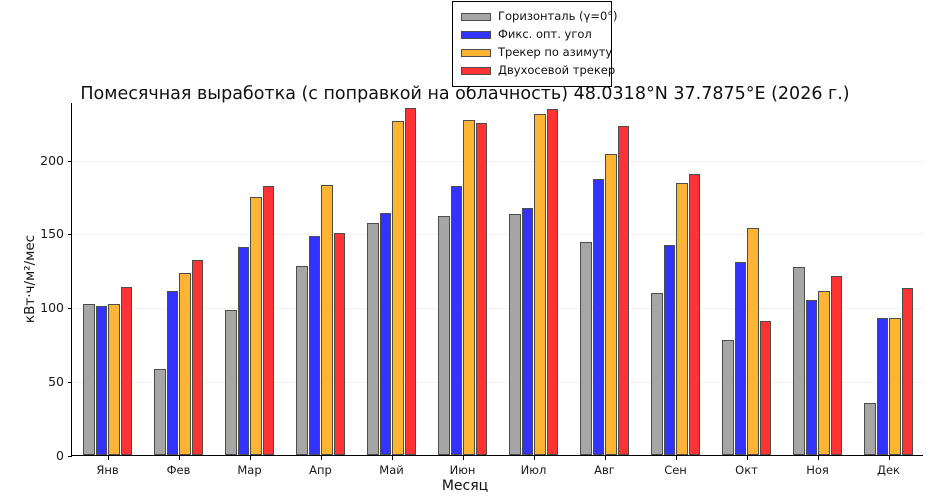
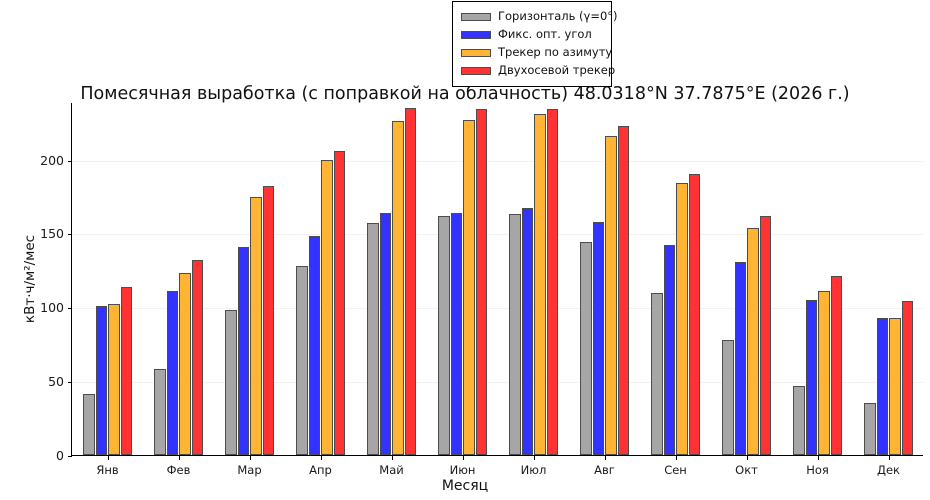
Горизонталь (γ=0°)/Янв: 102 -> 41
Трекер по азимуту/Апр: 183 -> 200
Двухосевой трекер/Апр: 150 -> 206
Фикс. опт. угол/Июн: 182 -> 164
Двухосевой трекер/Июн: 225 -> 234
Фикс. опт. угол/Авг: 187 -> 158
Трекер по азимуту/Авг: 204 -> 216
Двухосевой трекер/Окт: 91 -> 162
Горизонталь (γ=0°)/Ноя: 127 -> 47
Двухосевой трекер/Дек: 113 -> 104
